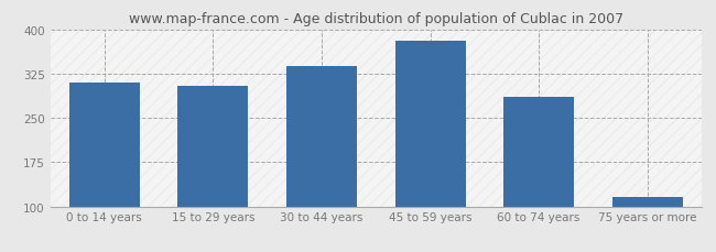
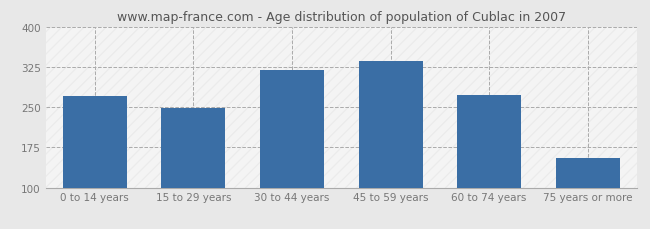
0 to 14 years: 310 -> 270
15 to 29 years: 304 -> 248
30 to 44 years: 338 -> 320
45 to 59 years: 380 -> 335
60 to 74 years: 286 -> 272
75 years or more: 116 -> 155
